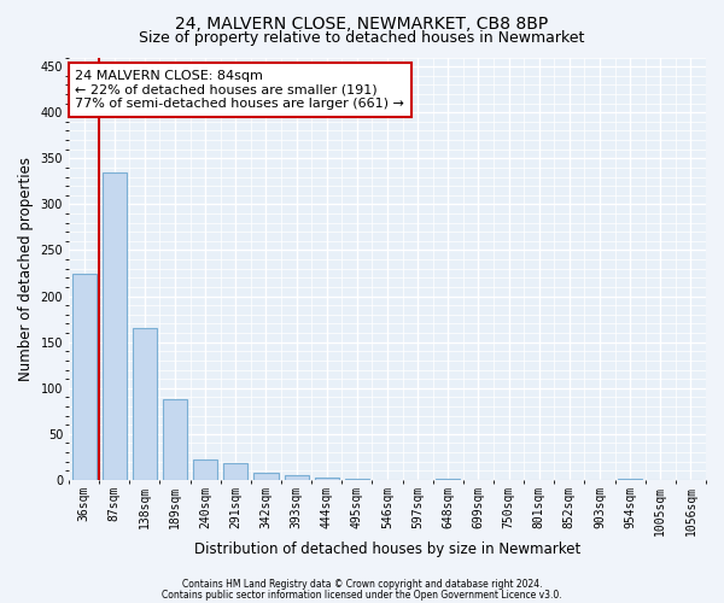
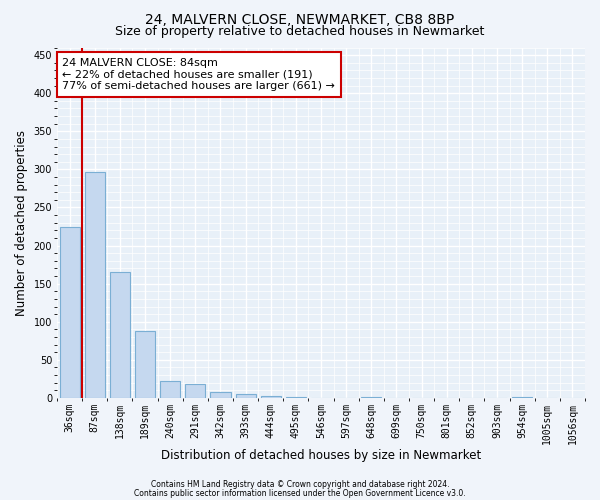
87sqm: 335 -> 296
